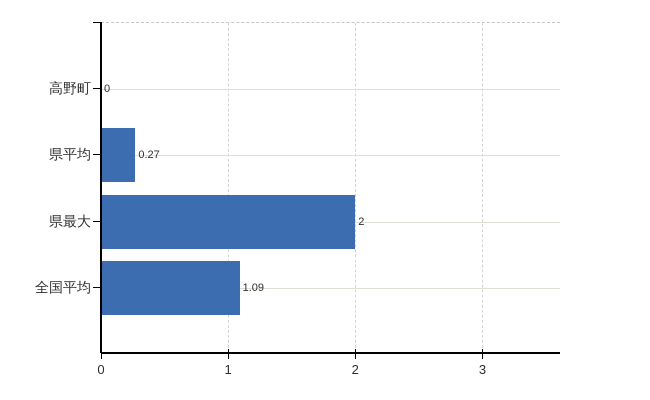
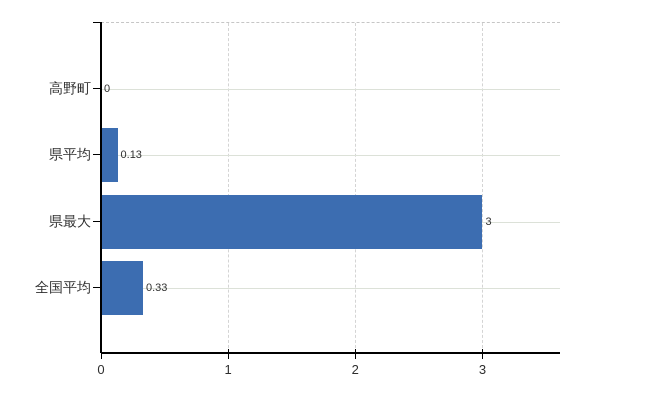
県平均: 0.27 -> 0.13
県最大: 2 -> 3
全国平均: 1.09 -> 0.33
